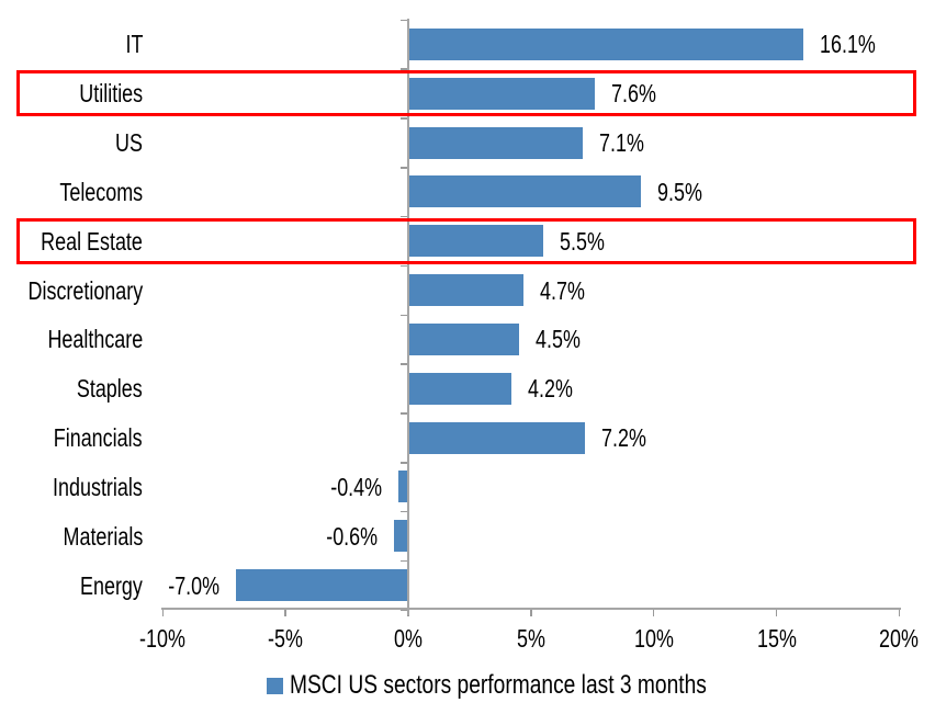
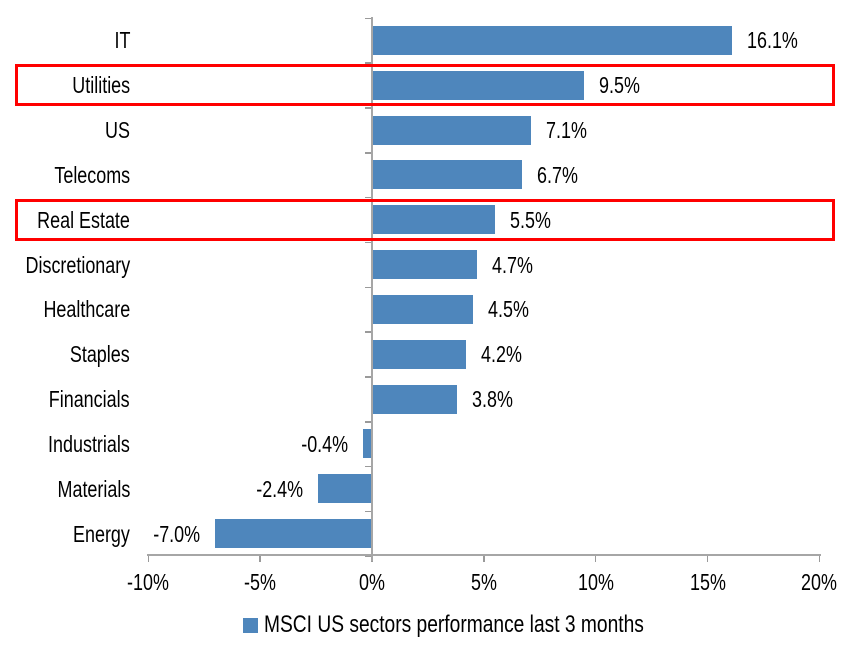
Utilities: 7.6% -> 9.5%
Telecoms: 9.5% -> 6.7%
Financials: 7.2% -> 3.8%
Materials: -0.6% -> -2.4%
